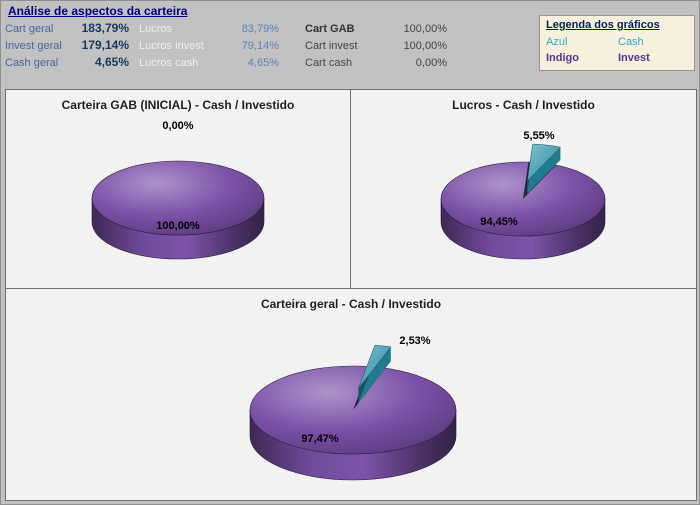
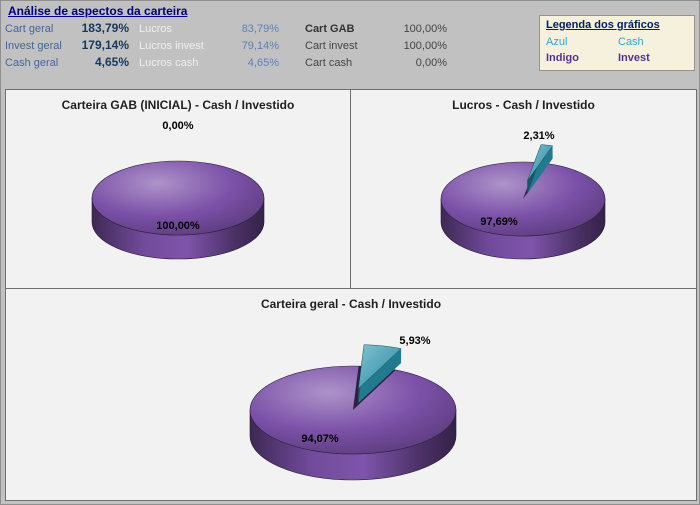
Lucros - Cash / Investido/Cash: 5,55% -> 2,31%
Lucros - Cash / Investido/Invest: 94,45% -> 97,69%
Carteira geral - Cash / Investido/Cash: 2,53% -> 5,93%
Carteira geral - Cash / Investido/Invest: 97,47% -> 94,07%
